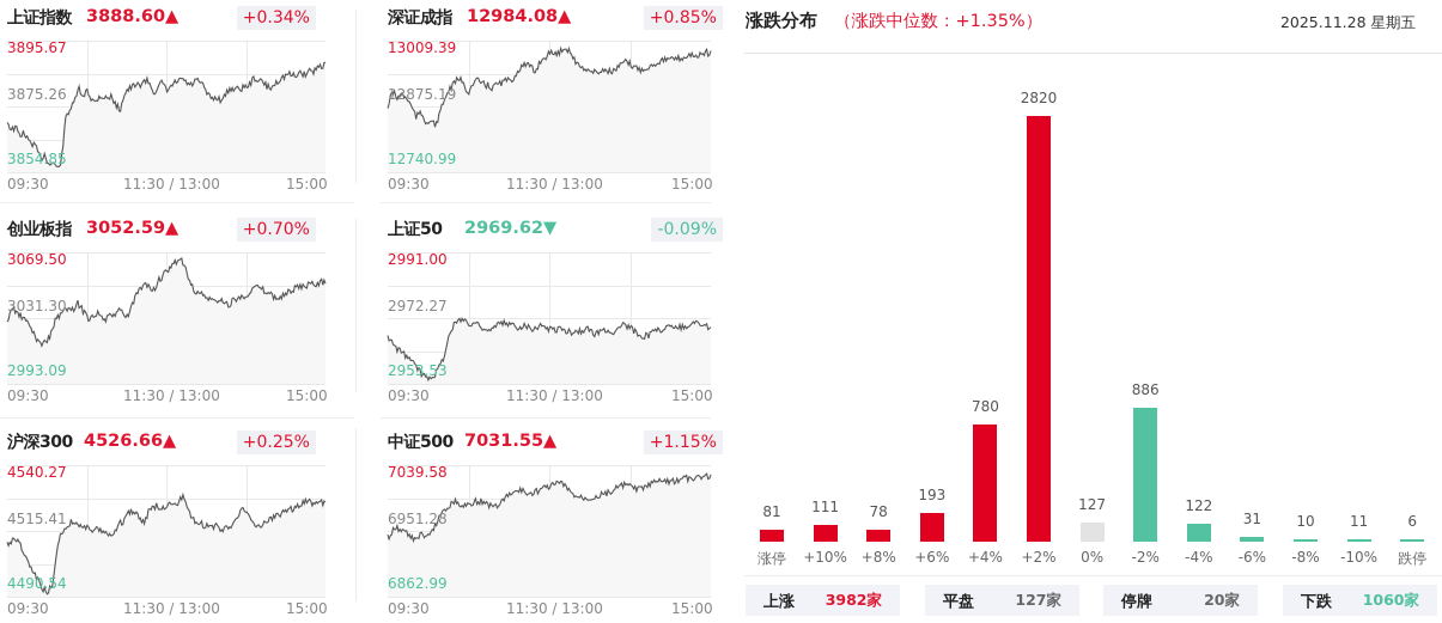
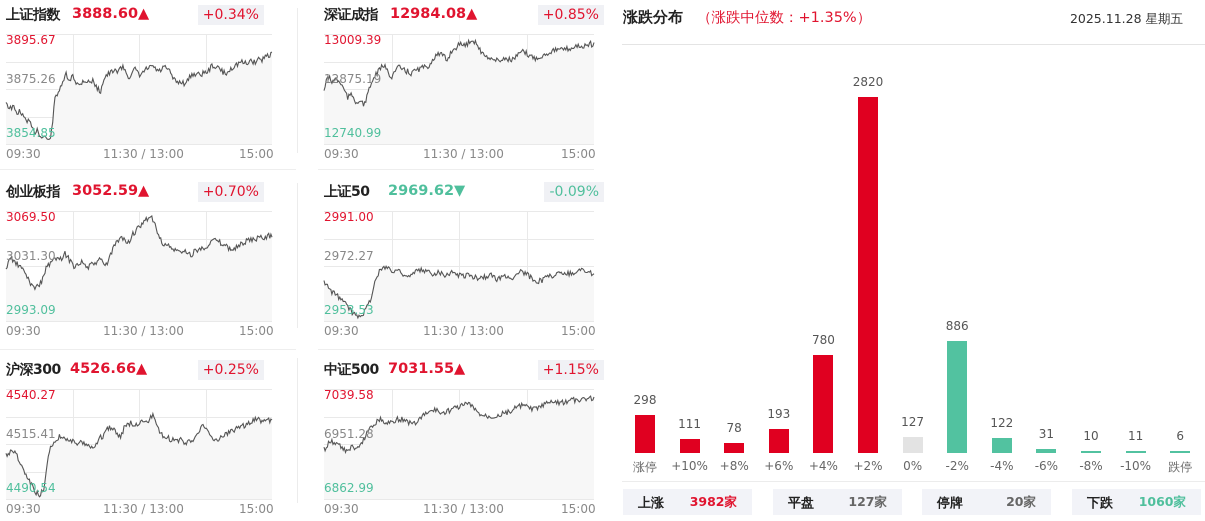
涨跌分布（涨跌中位数：+1.35%）/涨停: 81 -> 298
